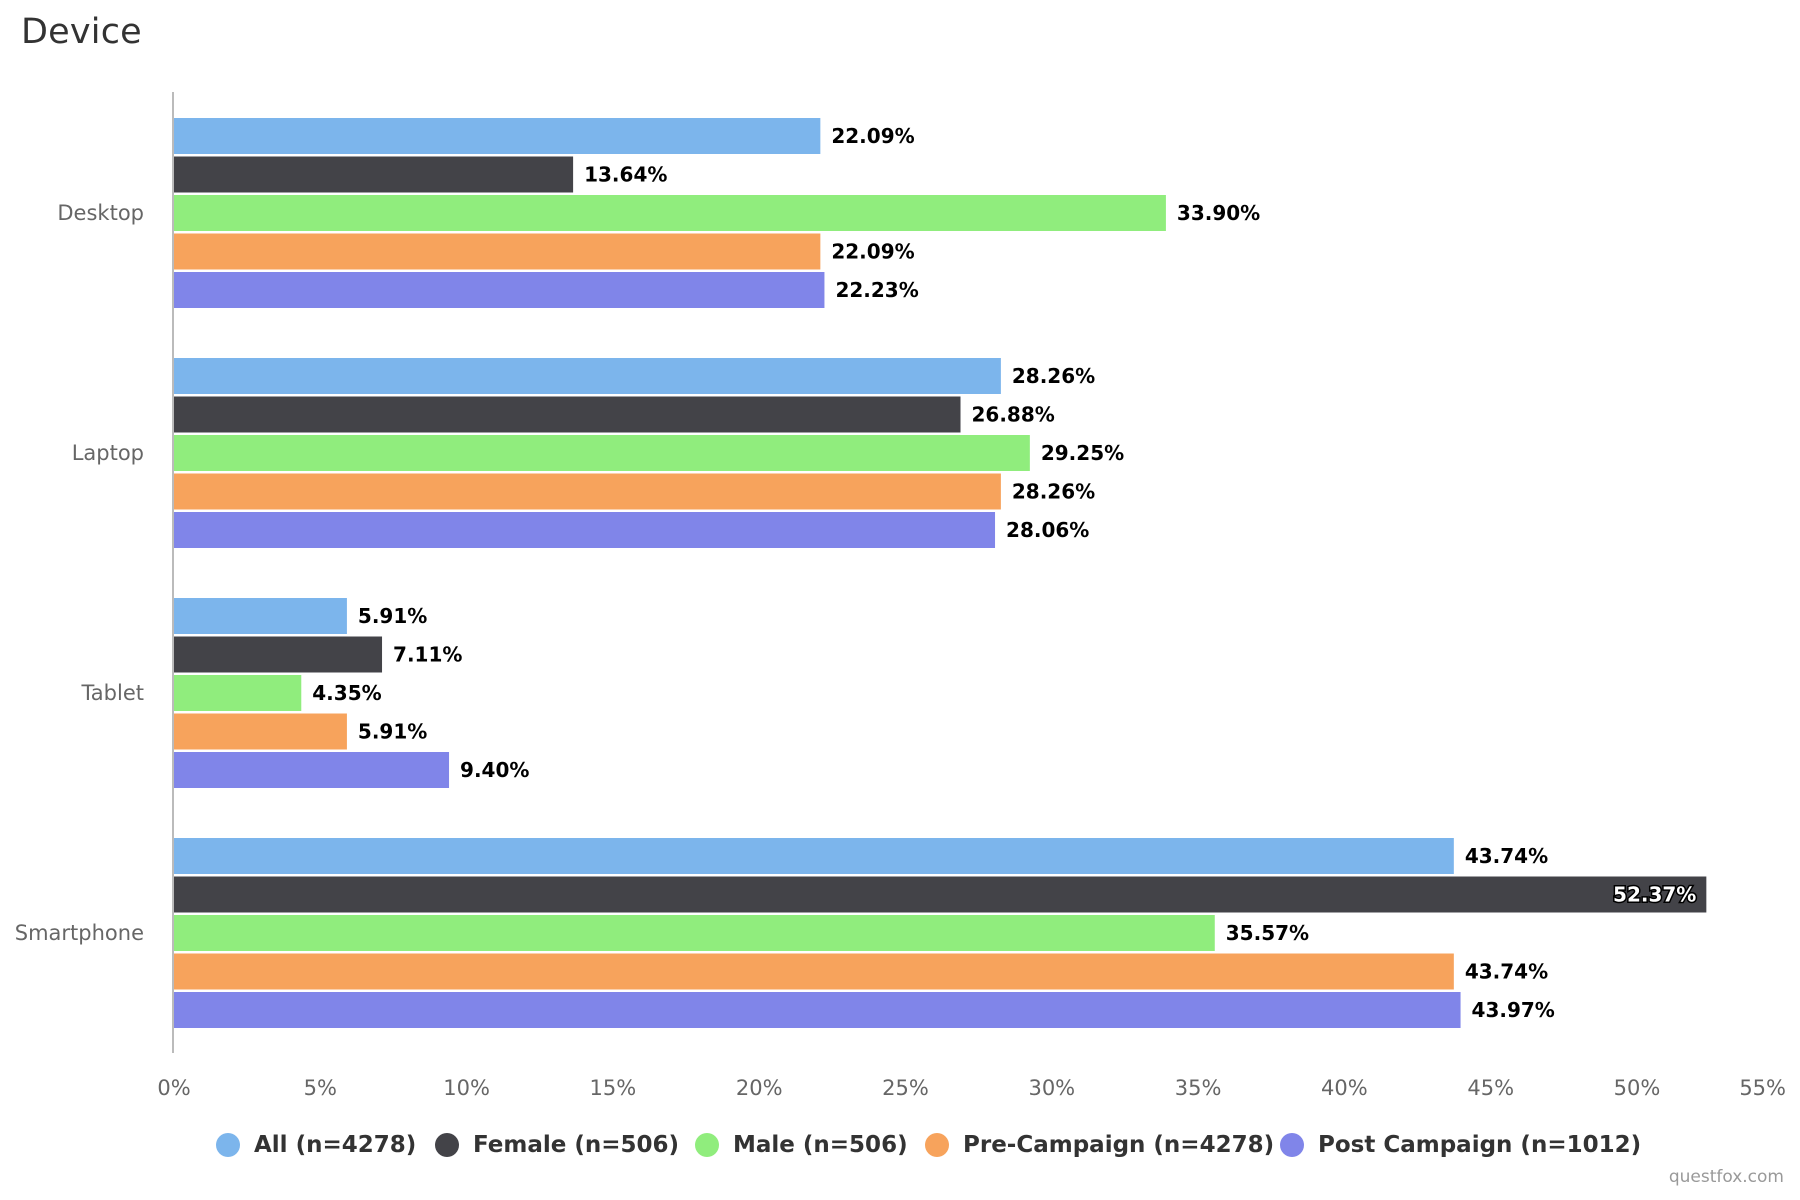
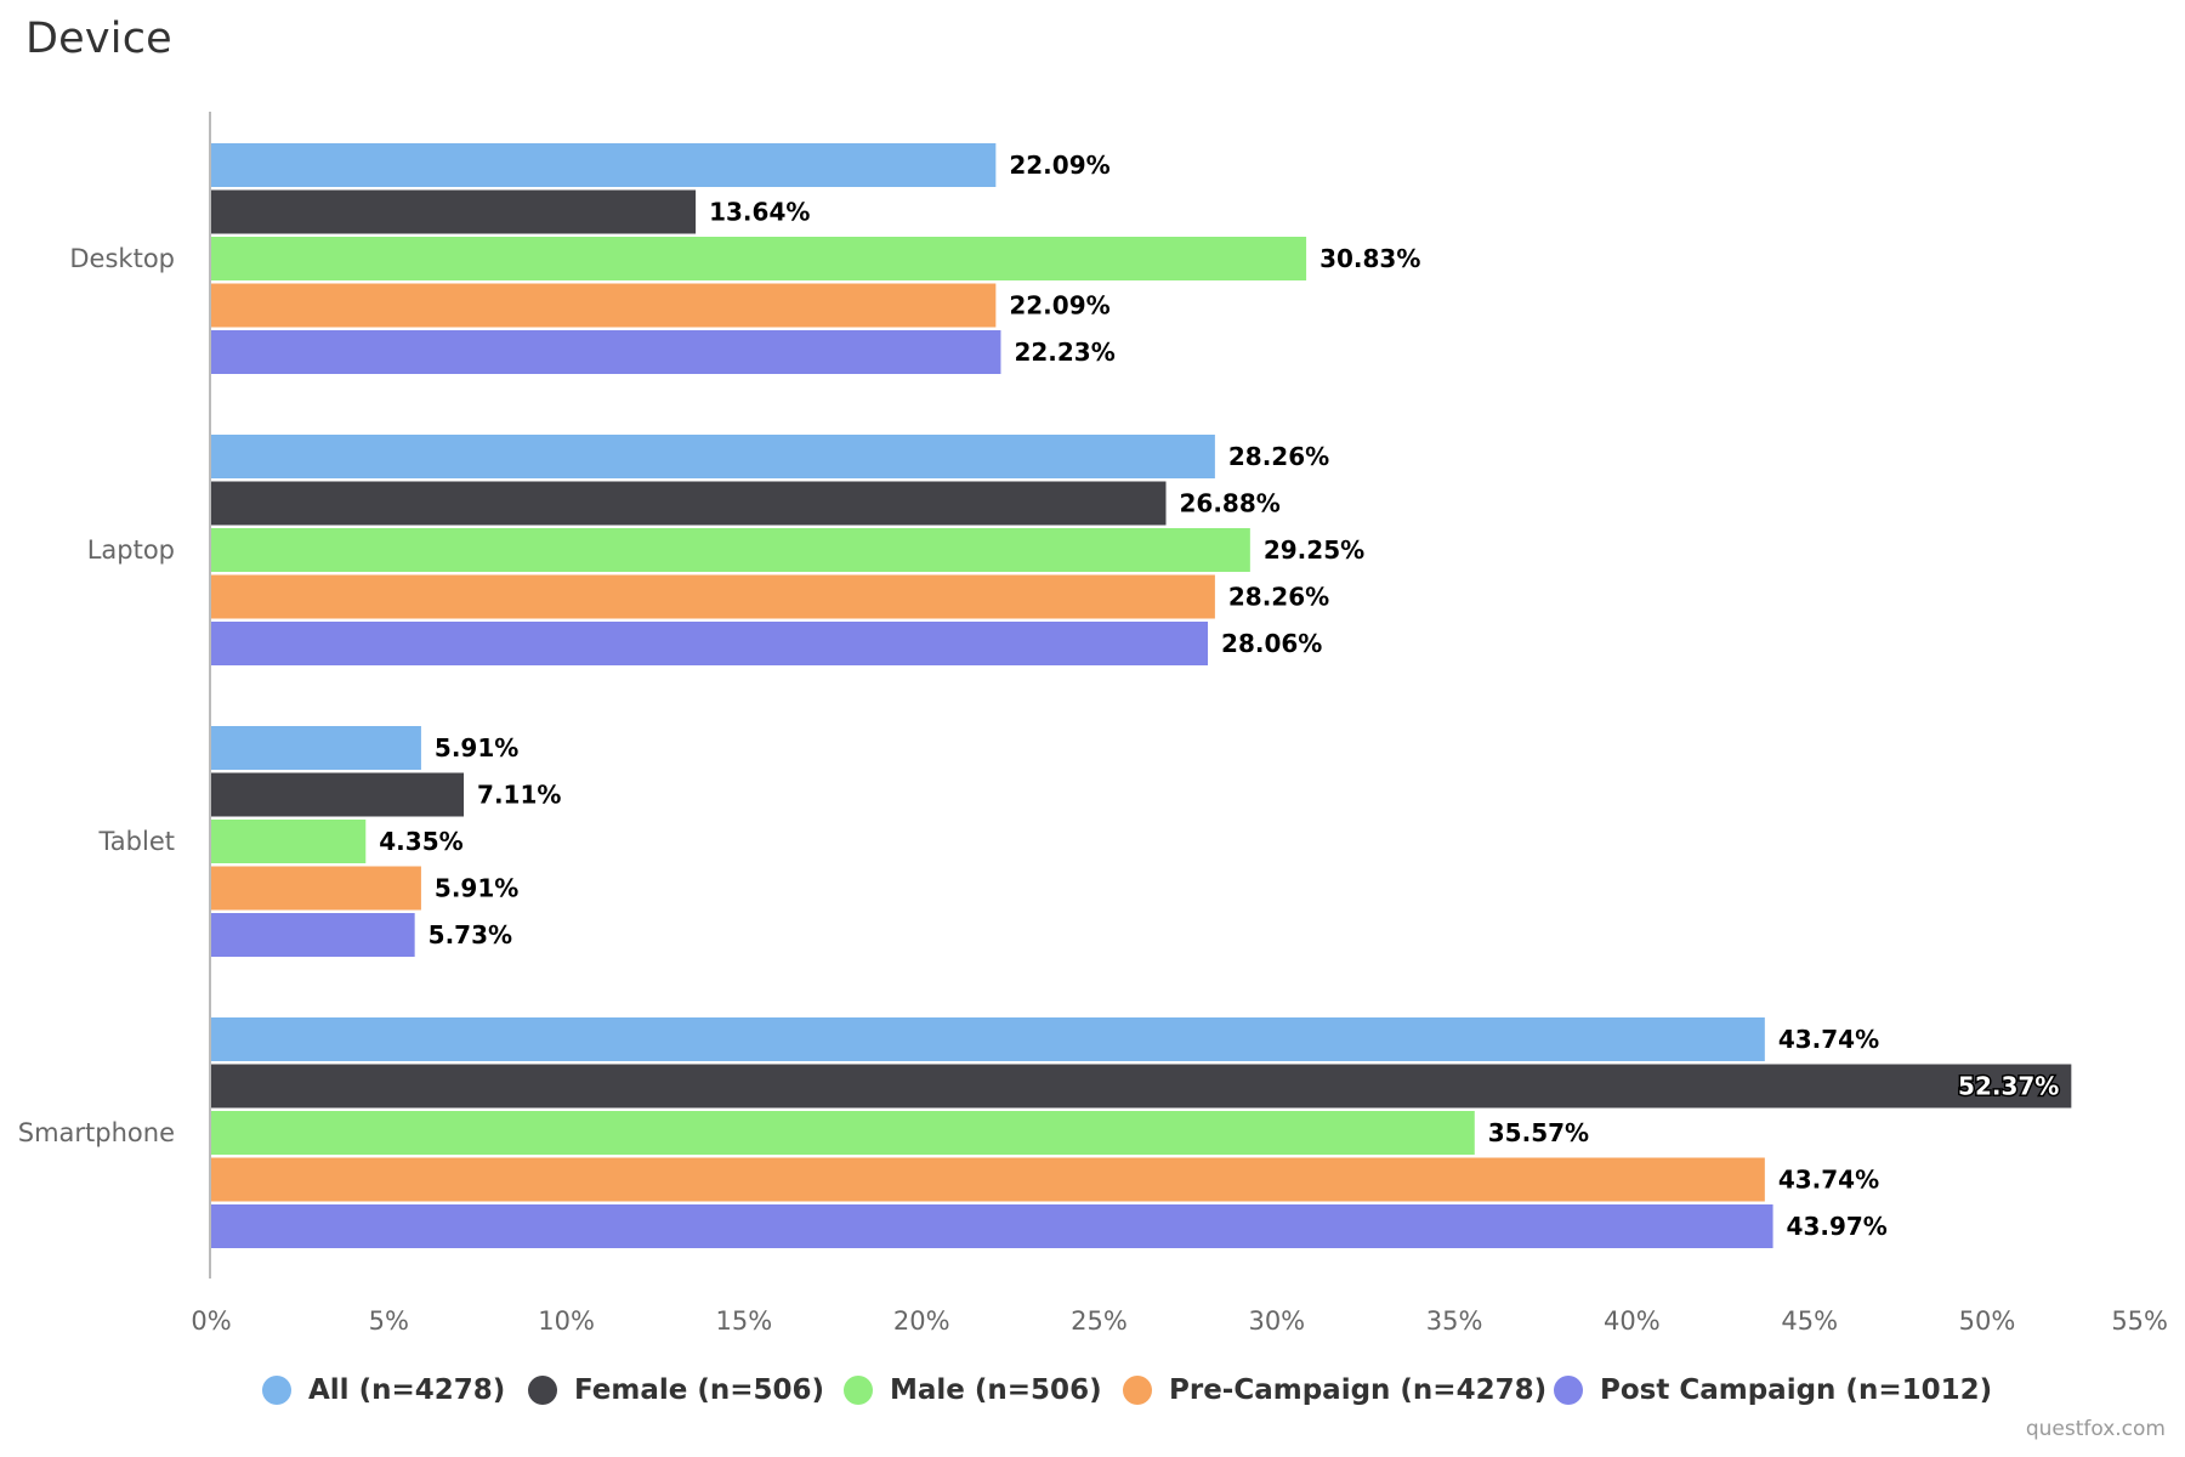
Male (n=506)/Desktop: 33.90% -> 30.83%
Post Campaign (n=1012)/Tablet: 9.40% -> 5.73%
